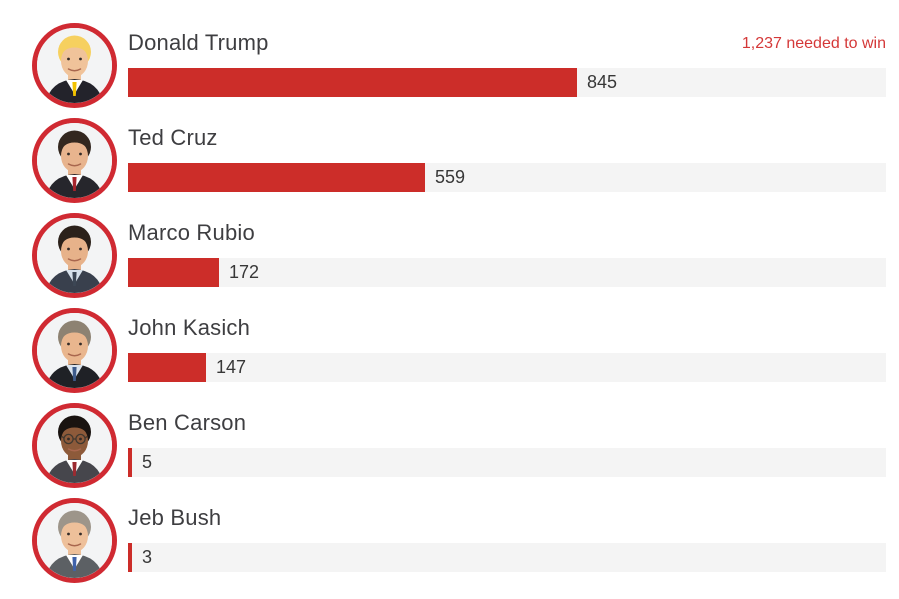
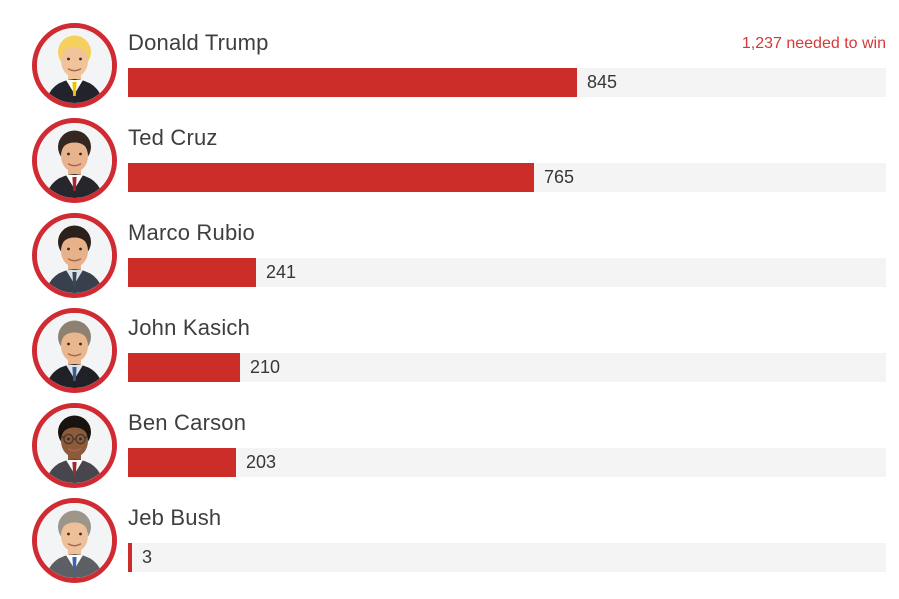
Ted Cruz: 559 -> 765
Marco Rubio: 172 -> 241
John Kasich: 147 -> 210
Ben Carson: 5 -> 203
